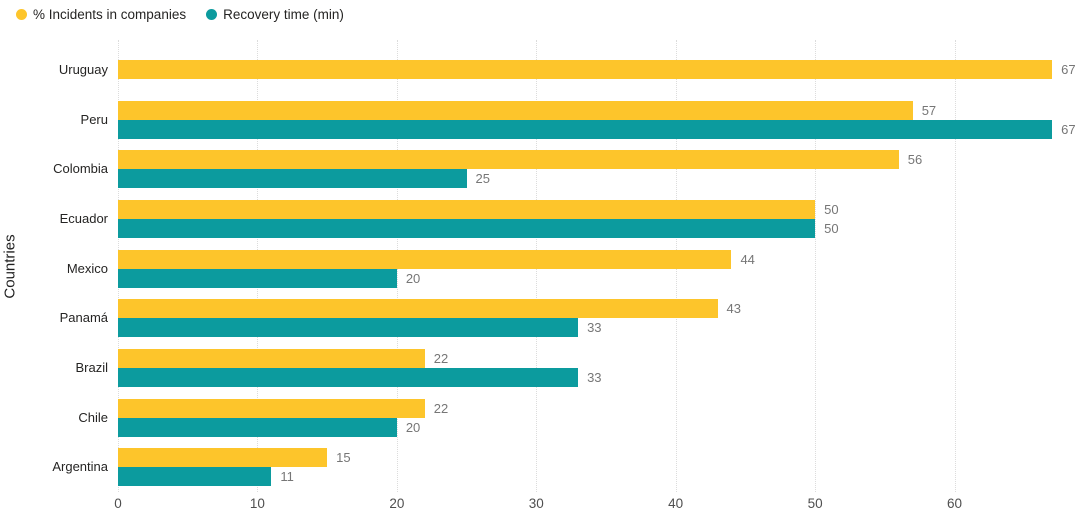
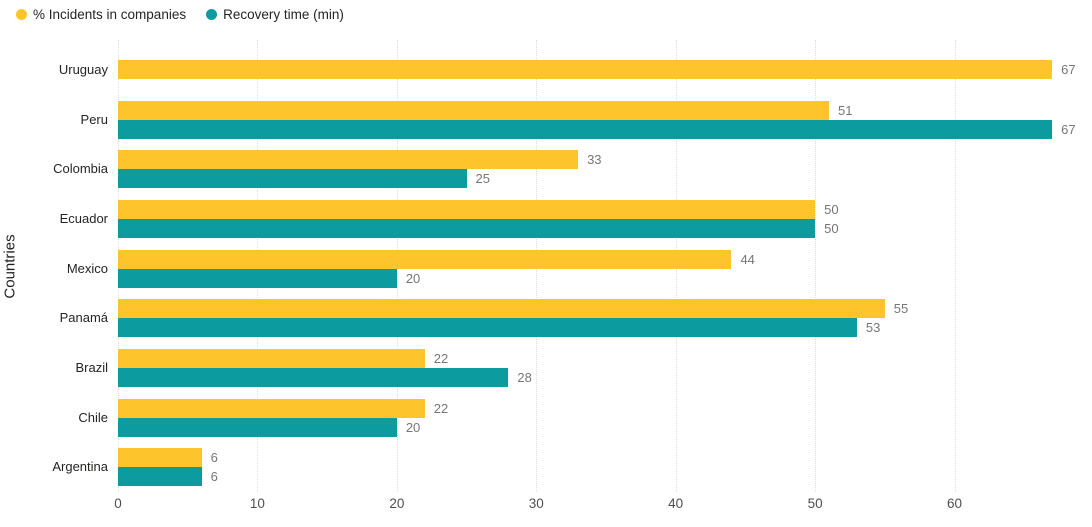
% Incidents in companies/Peru: 57 -> 51
% Incidents in companies/Colombia: 56 -> 33
% Incidents in companies/Panamá: 43 -> 55
Recovery time (min)/Panamá: 33 -> 53
Recovery time (min)/Brazil: 33 -> 28
% Incidents in companies/Argentina: 15 -> 6
Recovery time (min)/Argentina: 11 -> 6
